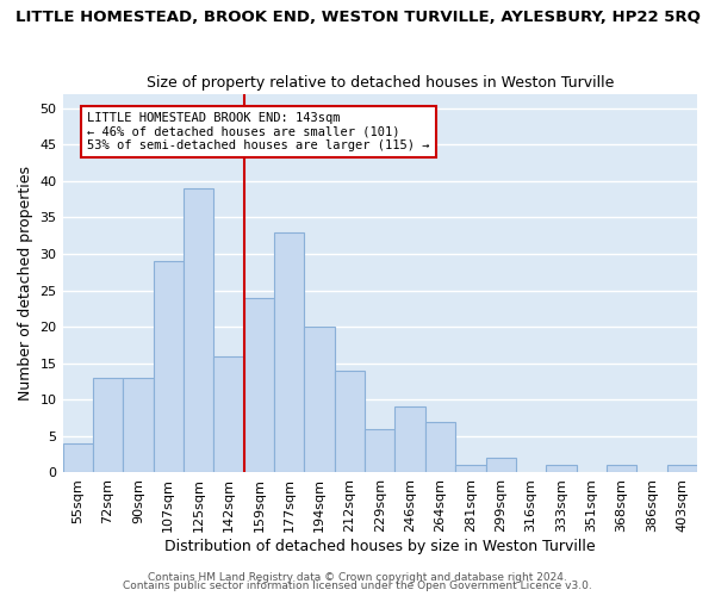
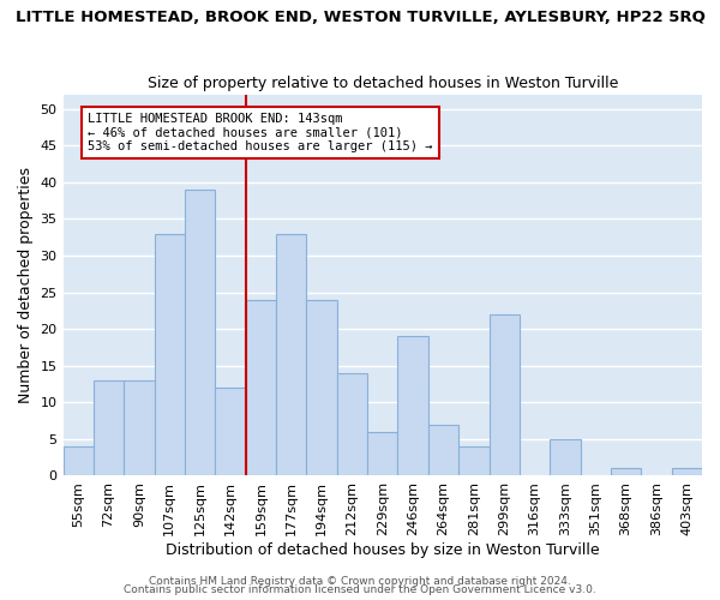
107sqm: 29 -> 33
142sqm: 16 -> 12
194sqm: 20 -> 24
246sqm: 9 -> 19
281sqm: 1 -> 4
299sqm: 2 -> 22
333sqm: 1 -> 5
